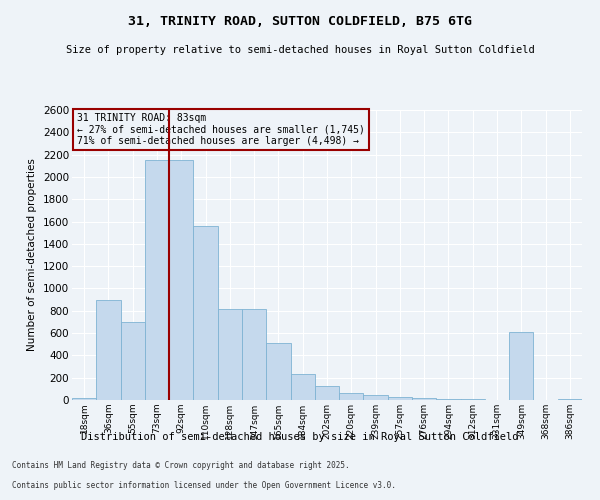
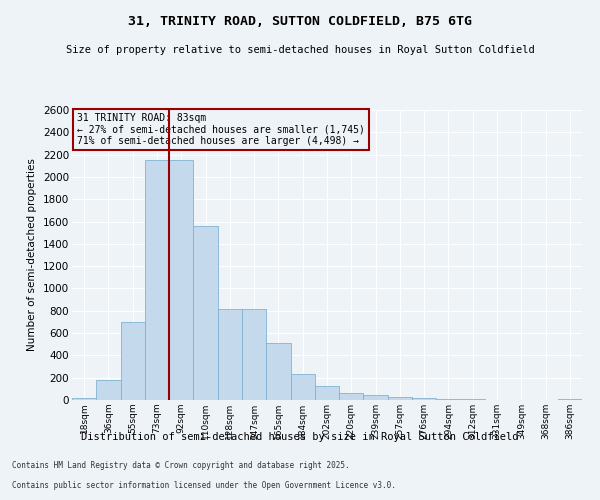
36sqm: 900 -> 180
349sqm: 610 -> 0
